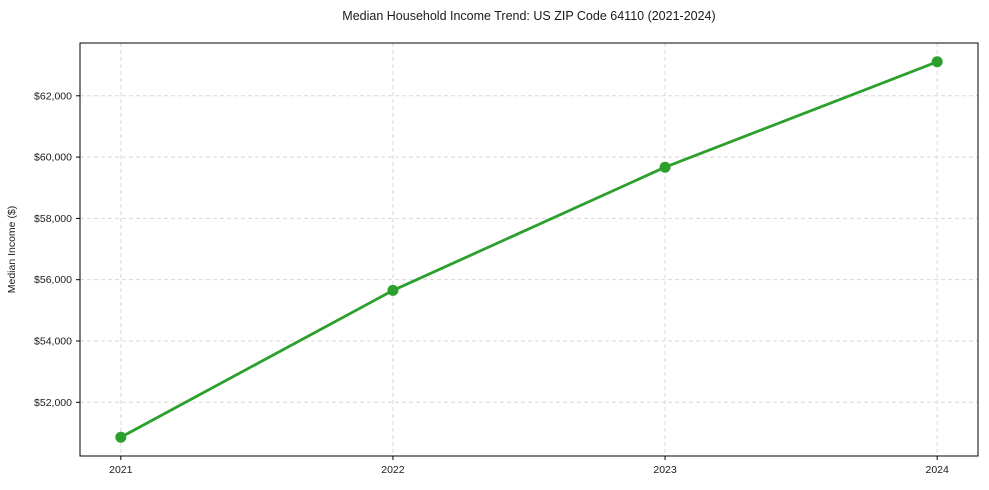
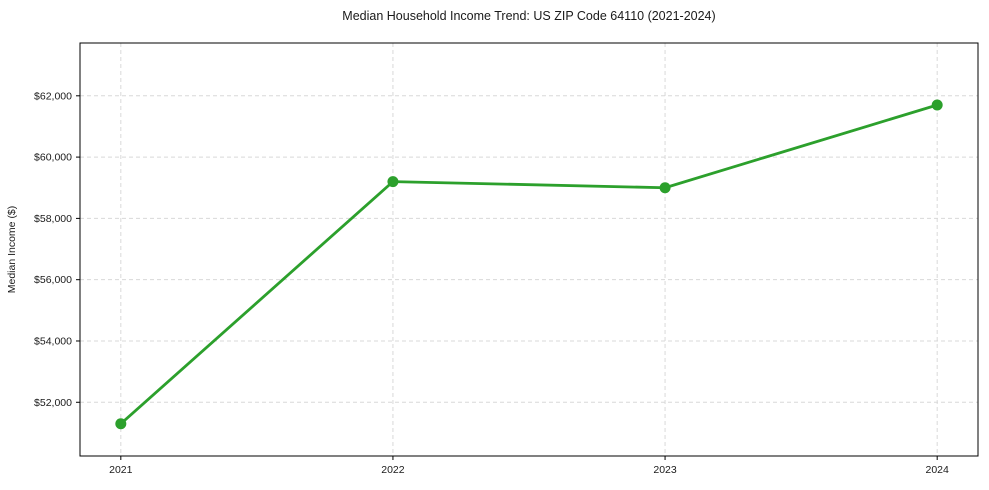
2021: $50900 -> $51300
2022: $55600 -> $59200
2023: $59700 -> $59000
2024: $63100 -> $61700
